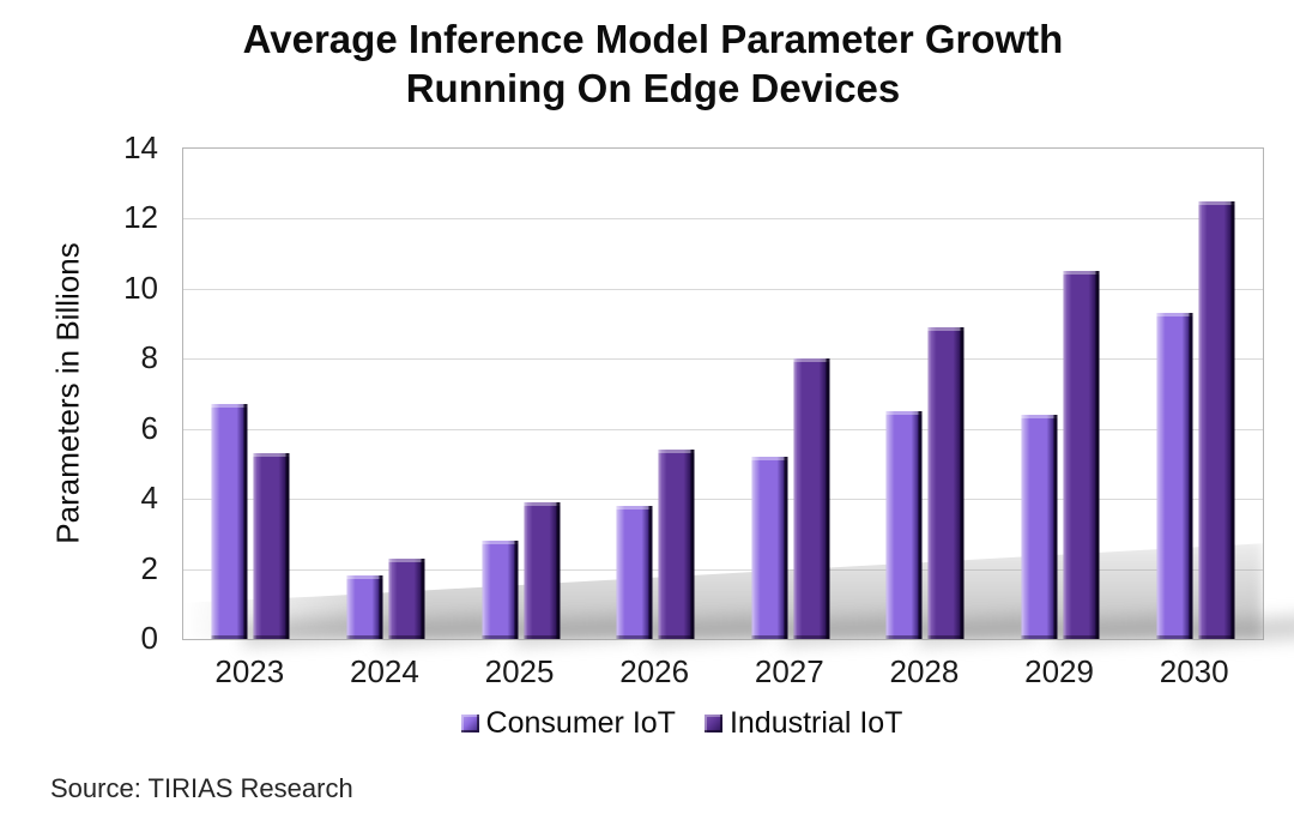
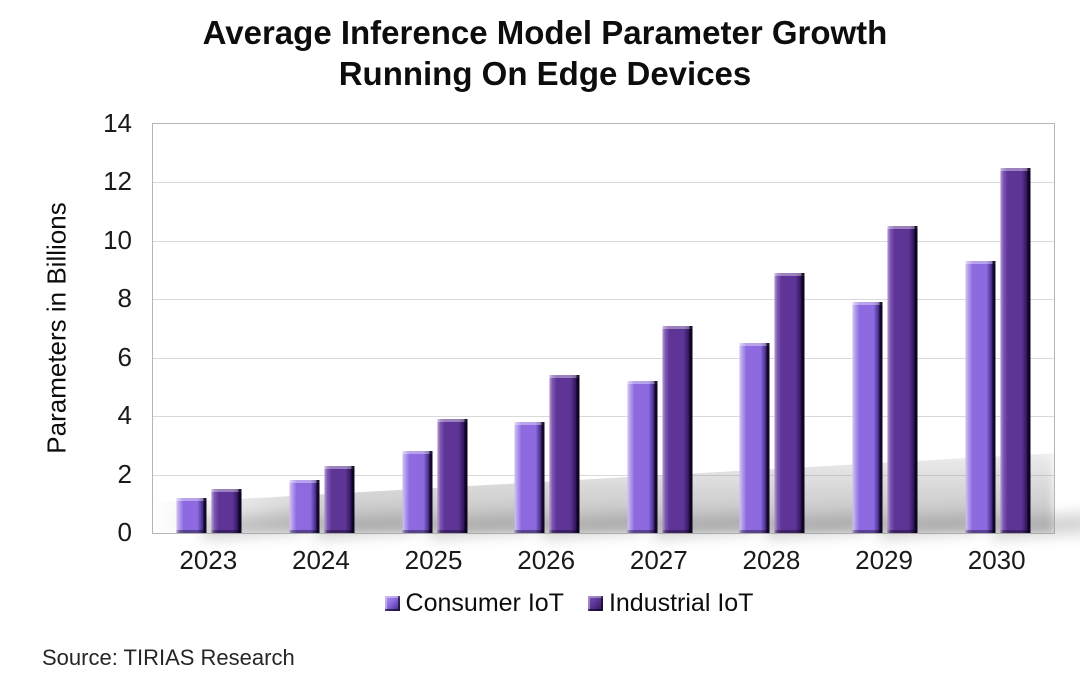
Consumer IoT/2023: 6.7 -> 1.2
Industrial IoT/2023: 5.3 -> 1.5
Industrial IoT/2027: 8.0 -> 7.1
Consumer IoT/2029: 6.4 -> 7.9
